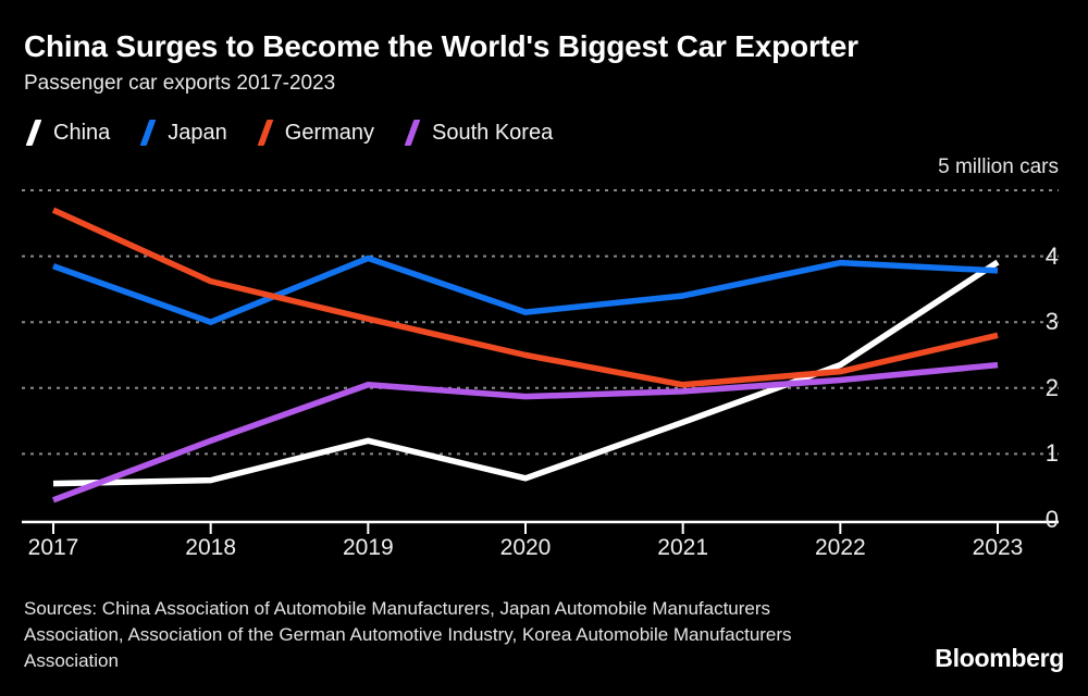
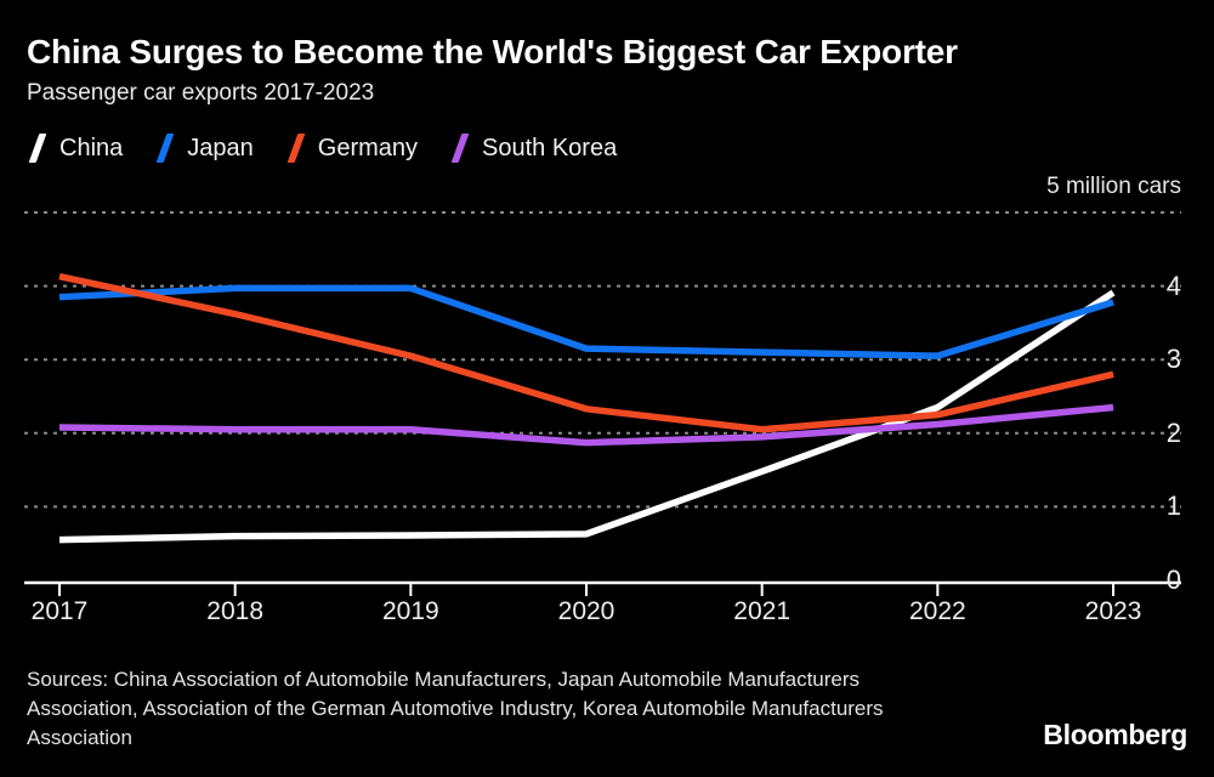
Germany/2017: 4.7 -> 4.1
South Korea/2017: 0.3 -> 2.1
Japan/2018: 3.0 -> 4.0
South Korea/2018: 1.2 -> 2.0
China/2019: 1.2 -> 0.6
Germany/2020: 2.5 -> 2.3
Japan/2021: 3.4 -> 3.1
Japan/2022: 3.9 -> 3.0
